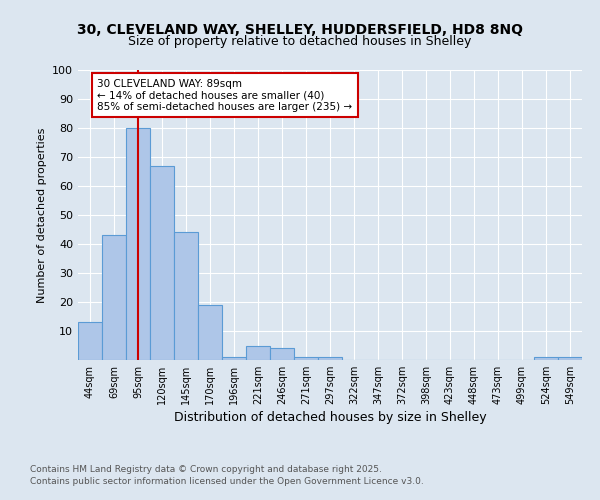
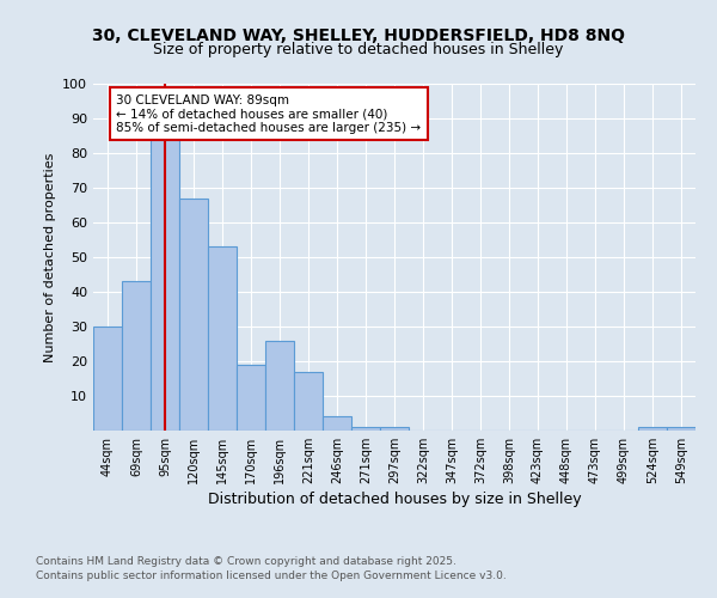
44sqm: 13 -> 30
95sqm: 80 -> 84
145sqm: 44 -> 53
196sqm: 1 -> 26
221sqm: 5 -> 17
